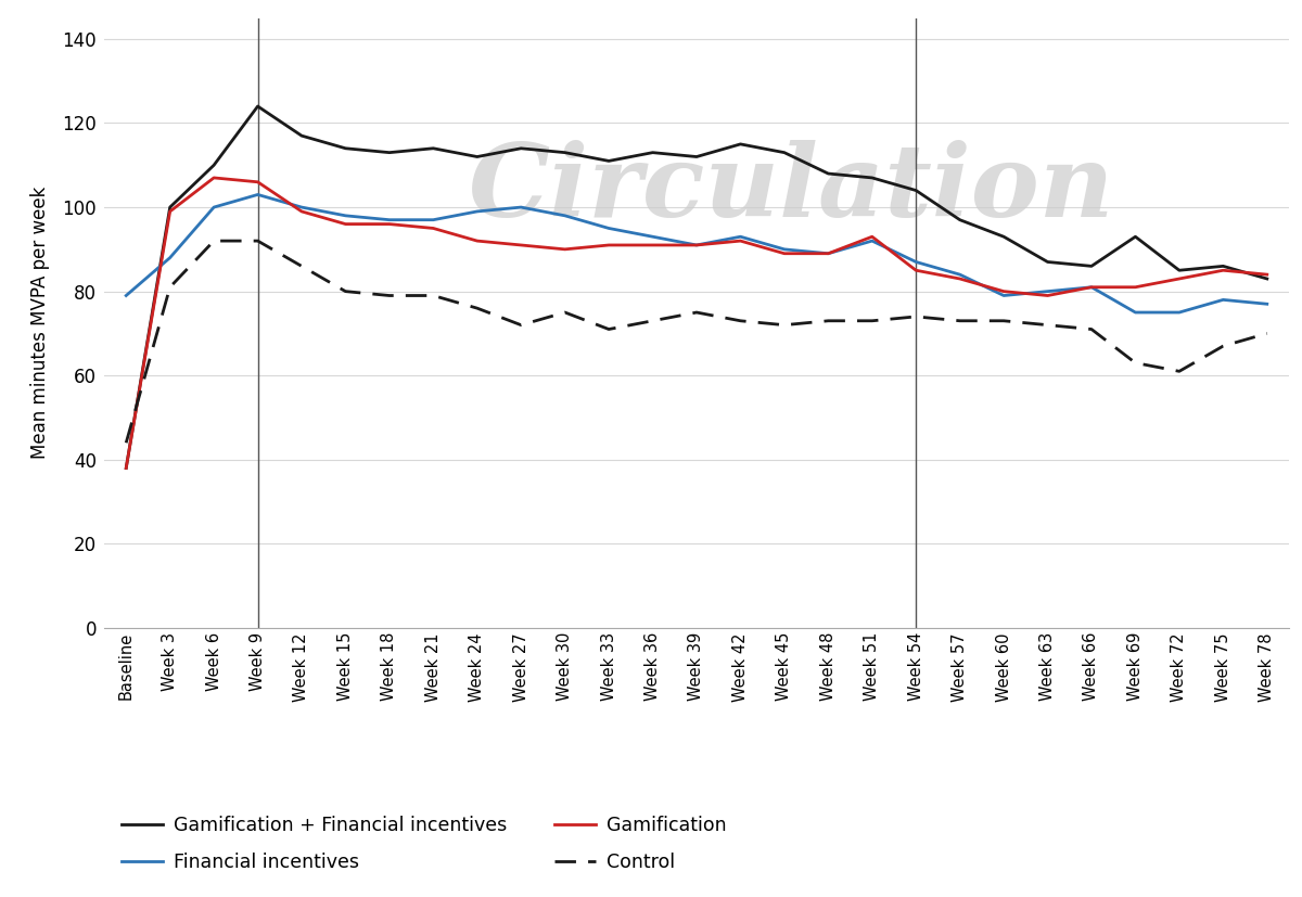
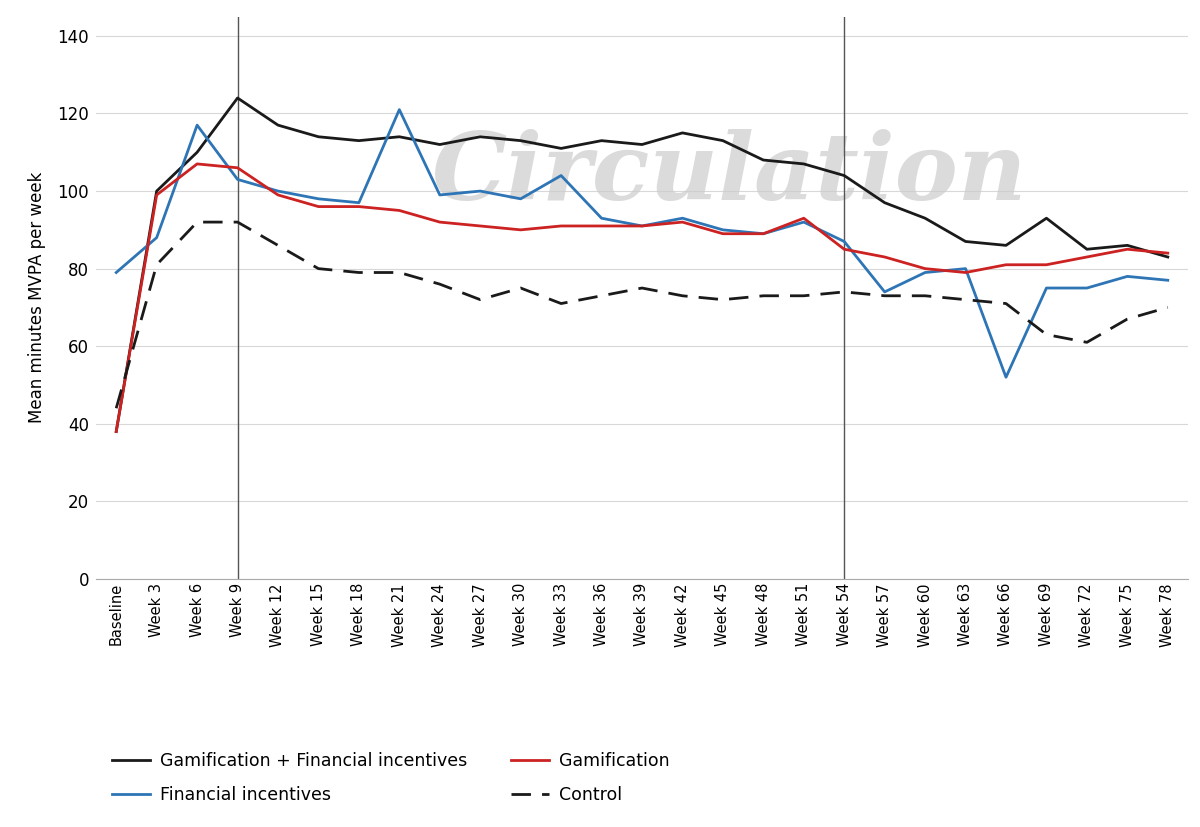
Financial incentives/Week 6: 100 -> 117
Financial incentives/Week 21: 97 -> 121
Financial incentives/Week 33: 95 -> 104
Financial incentives/Week 57: 84 -> 74
Financial incentives/Week 66: 81 -> 52
